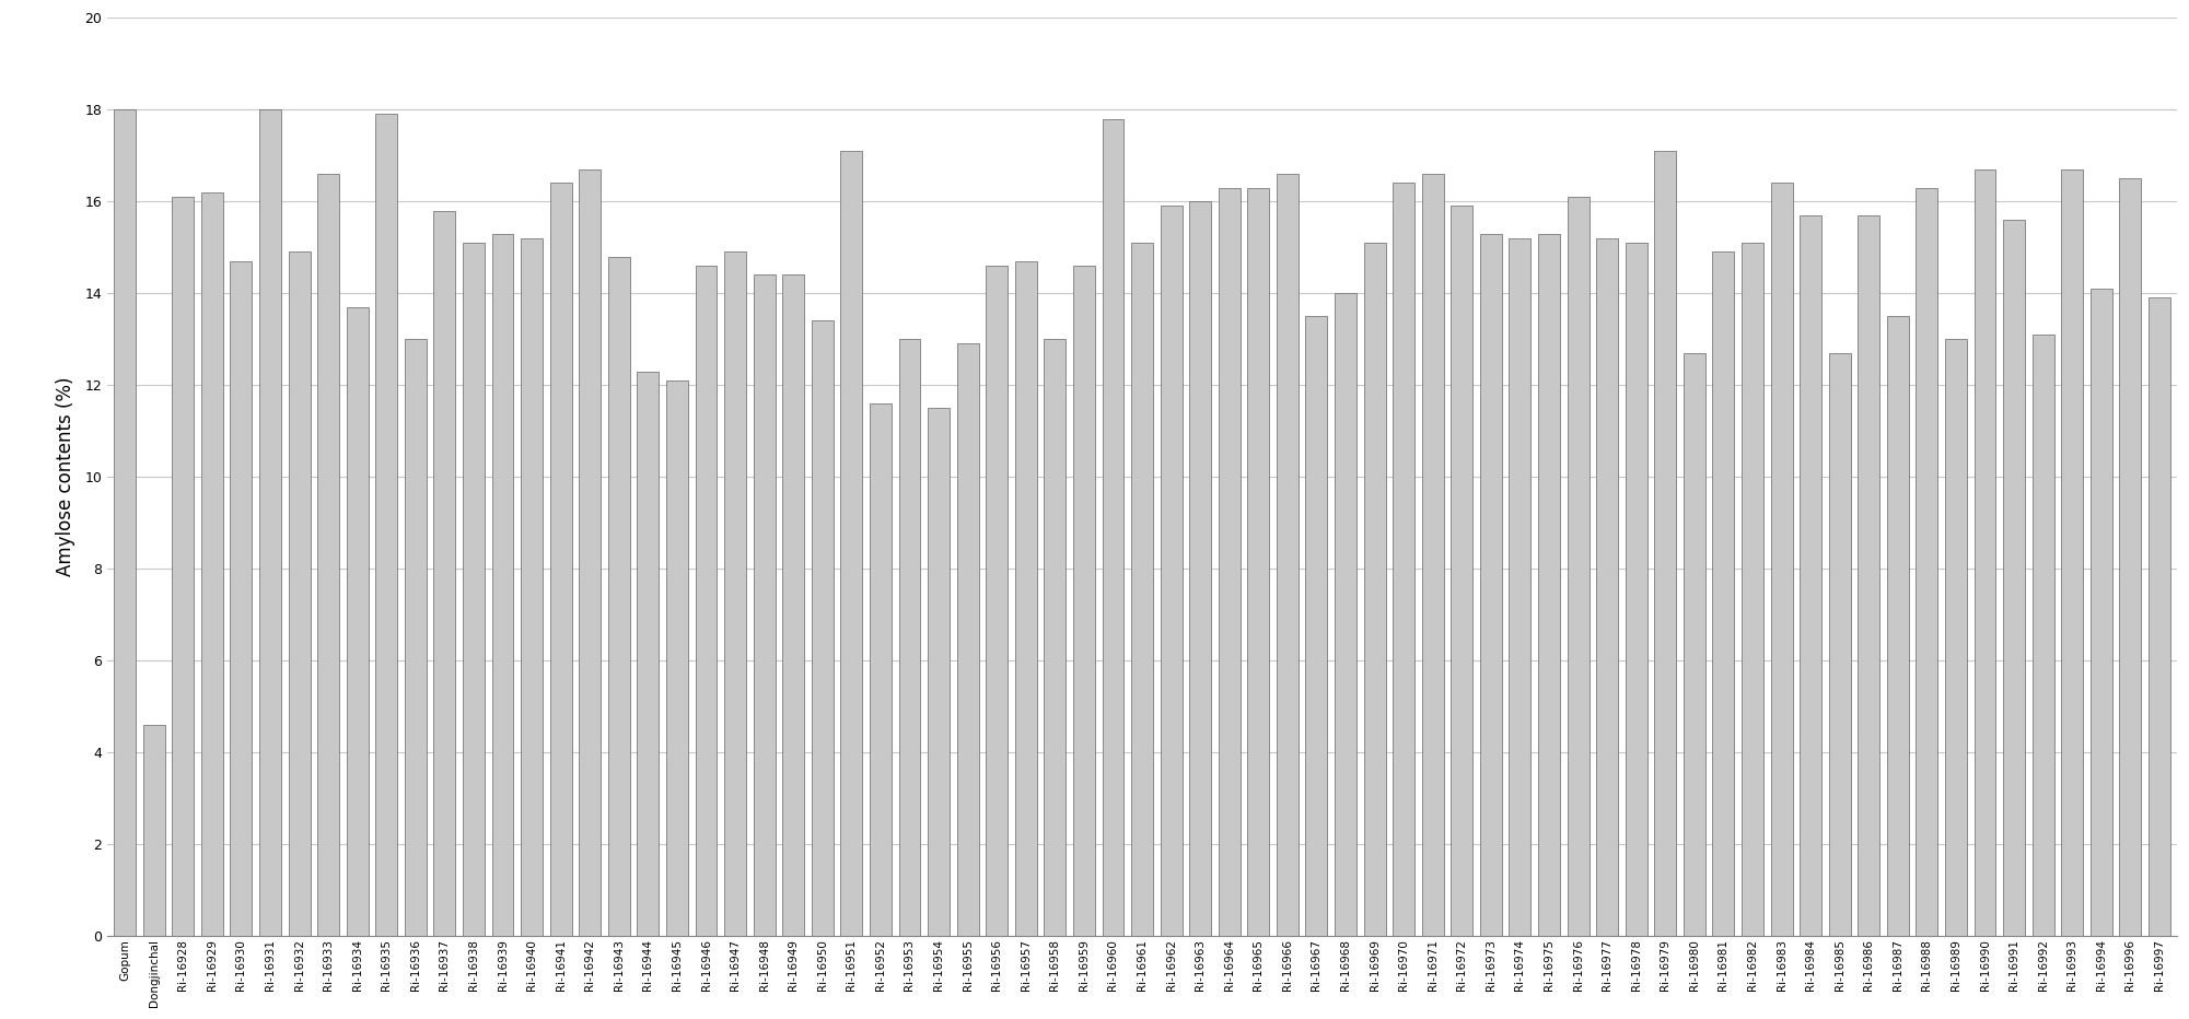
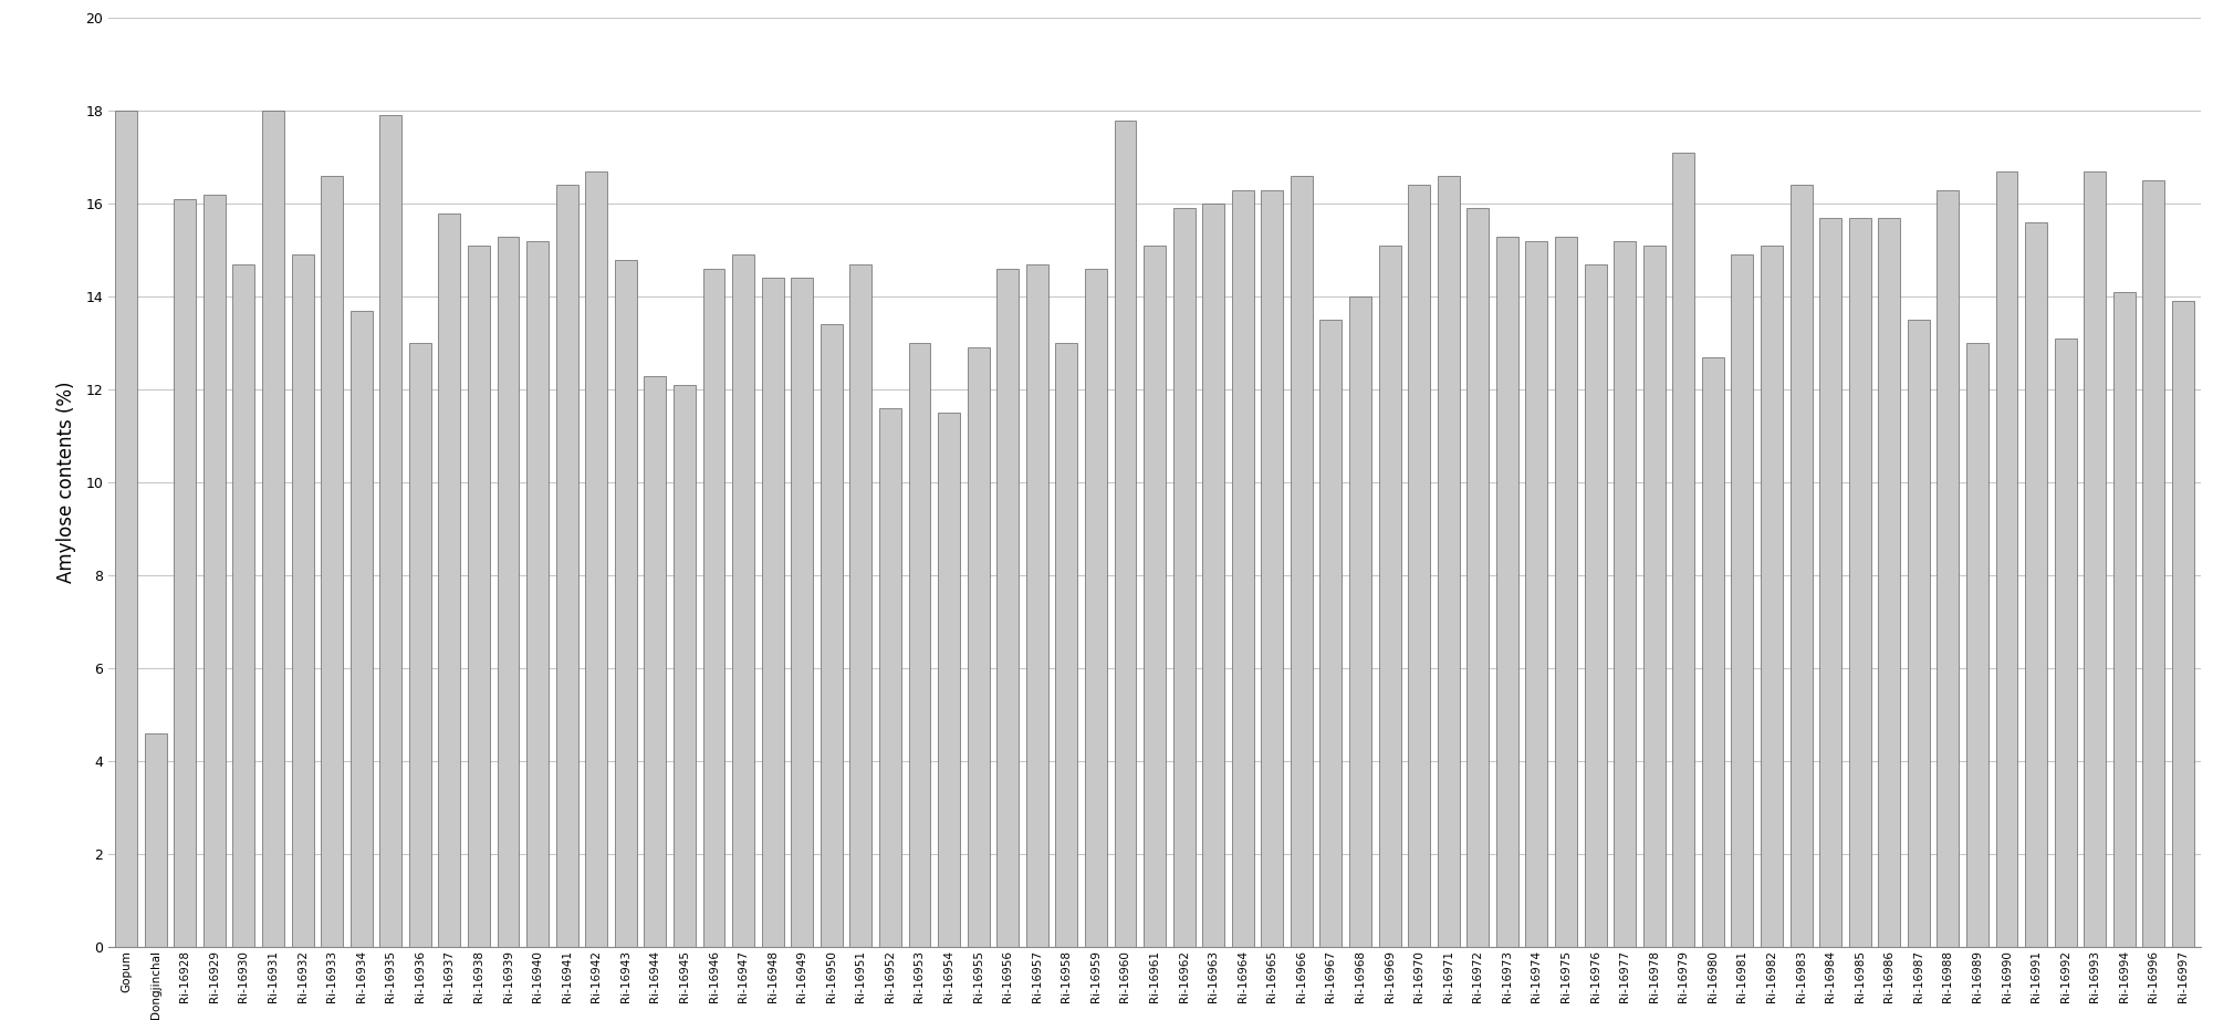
Ri-16951: 17.1 -> 14.7
Ri-16976: 16.1 -> 14.7
Ri-16985: 12.7 -> 15.7
